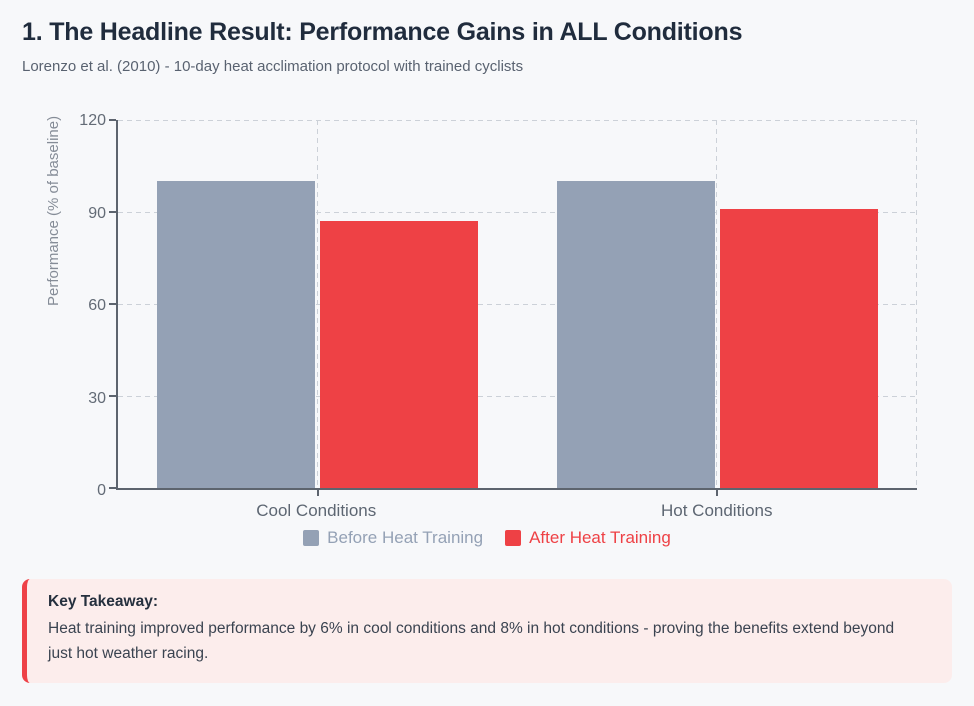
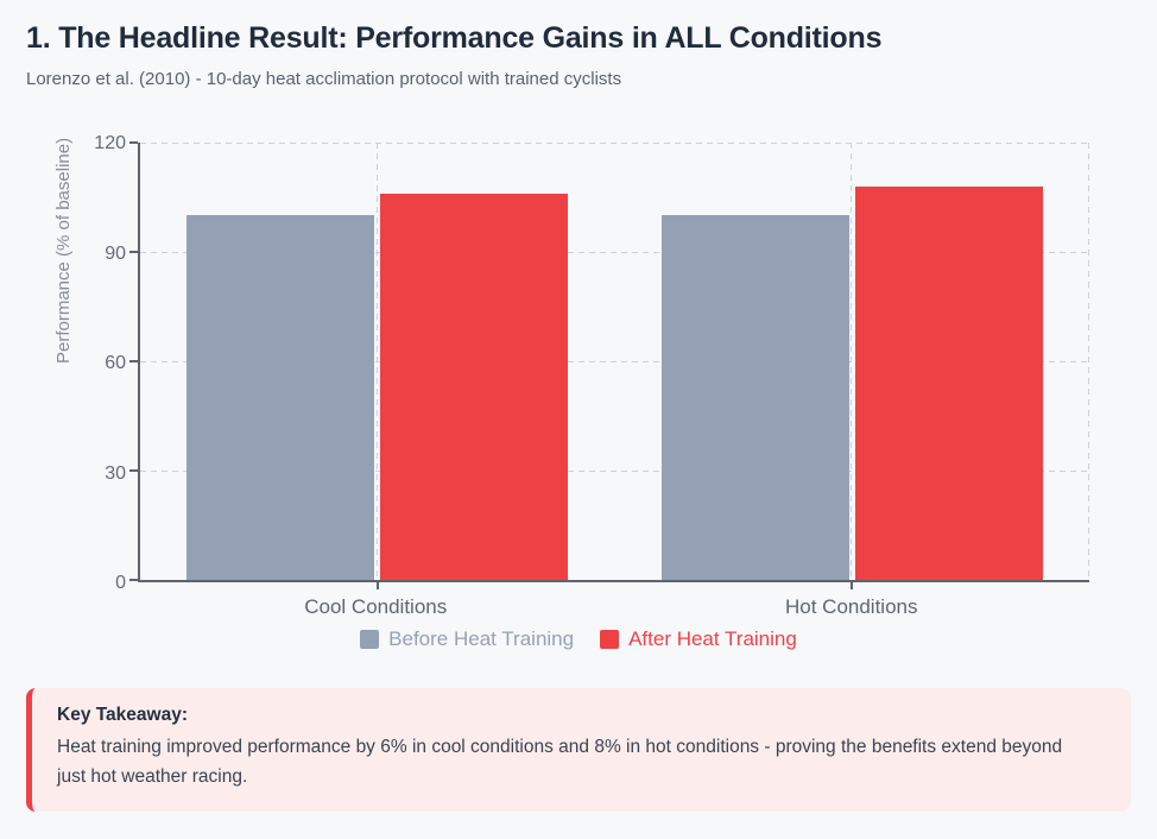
After Heat Training/Cool Conditions: 87 -> 106
After Heat Training/Hot Conditions: 91 -> 108
